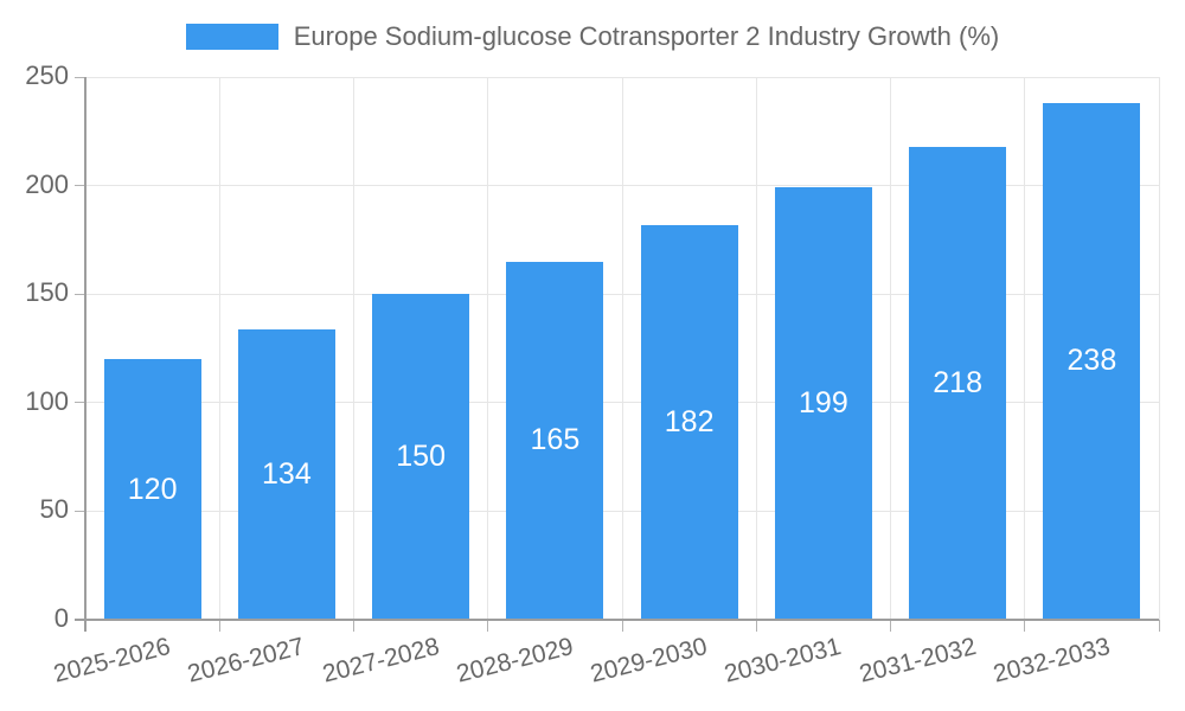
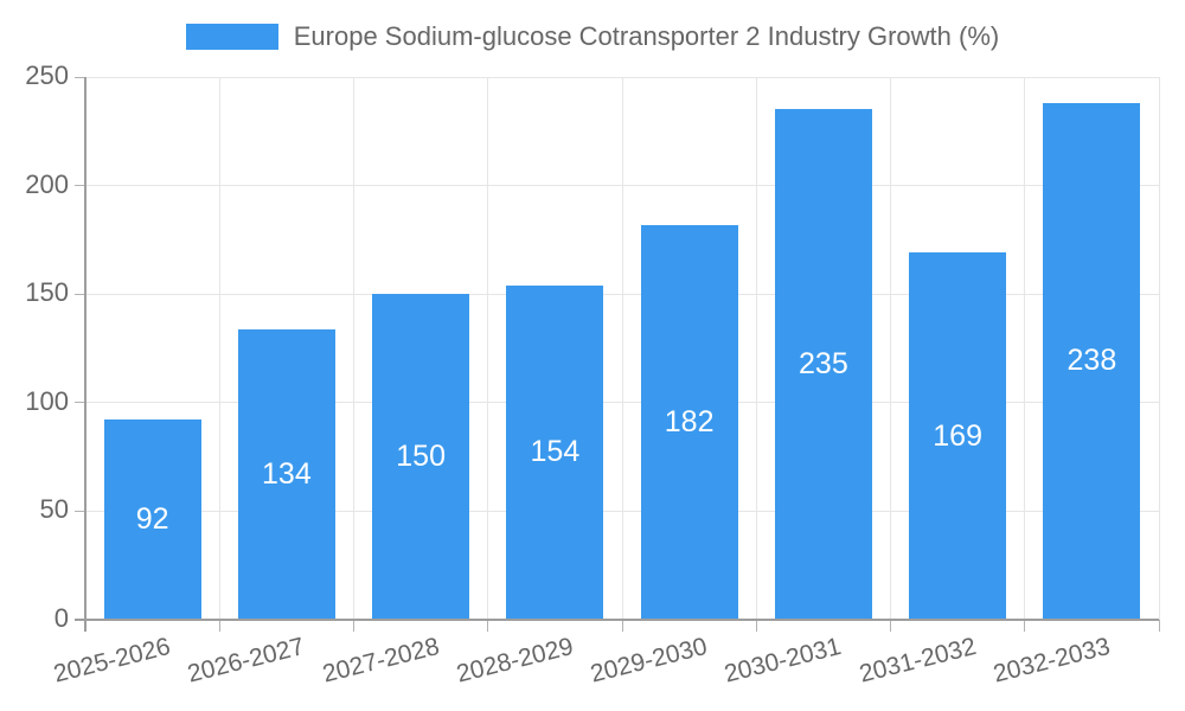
2025-2026: 120 -> 92
2028-2029: 165 -> 154
2030-2031: 199 -> 235
2031-2032: 218 -> 169
